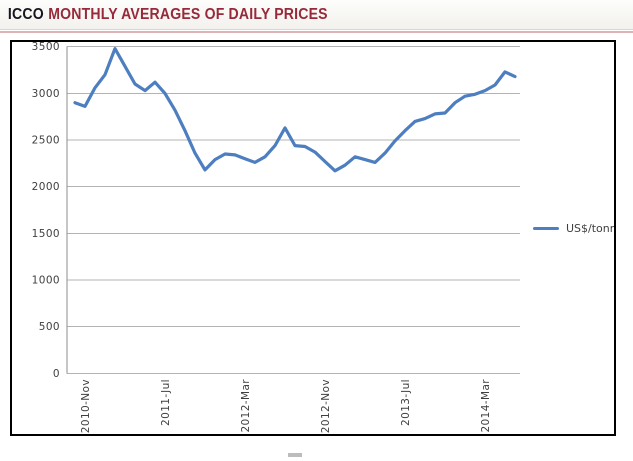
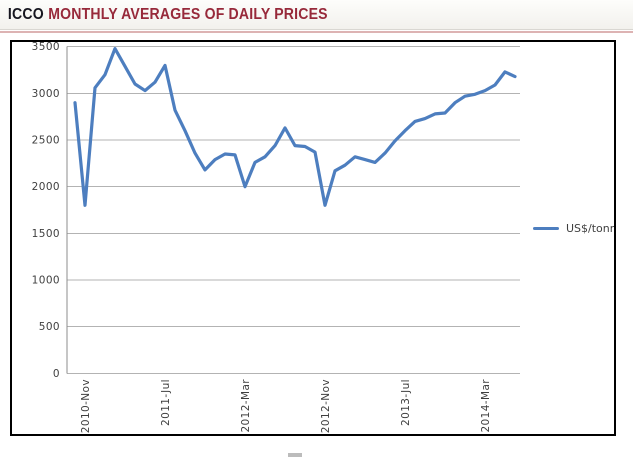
2010-Nov: 2900 -> 1800
2011-Jul: 3000 -> 3300
2012-Mar: 2300 -> 2000
2012-Nov: 2300 -> 1800
